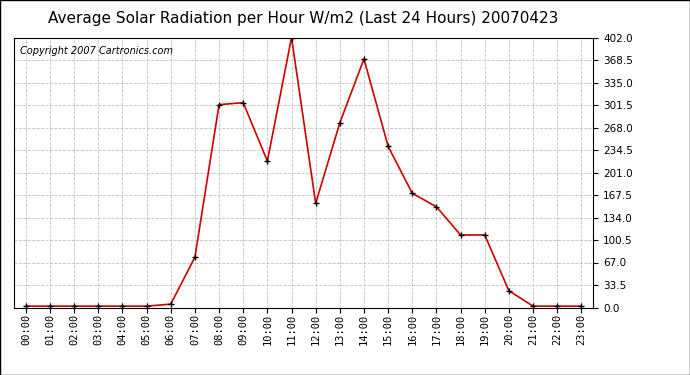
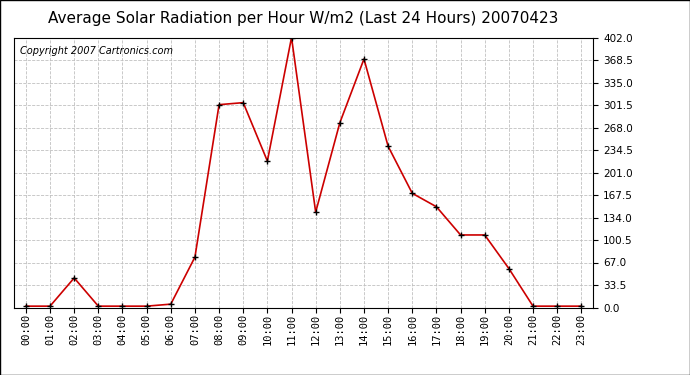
02:00: 2 -> 44
12:00: 155 -> 142
20:00: 25 -> 58
